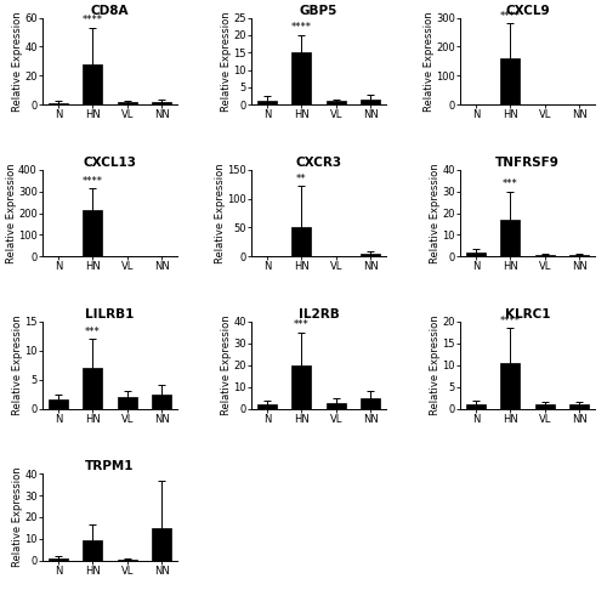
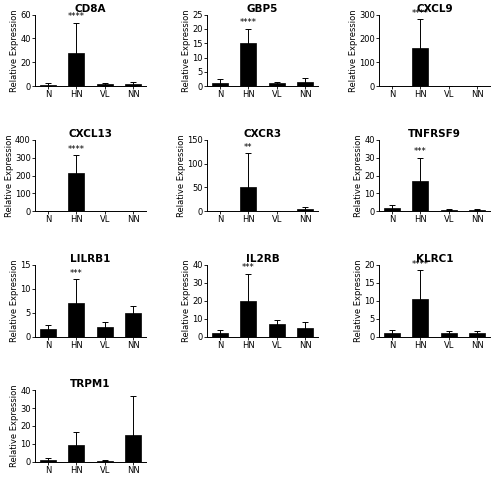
LILRB1/NN: 2.5 -> 5.0
IL2RB/VL: 2 -> 7
